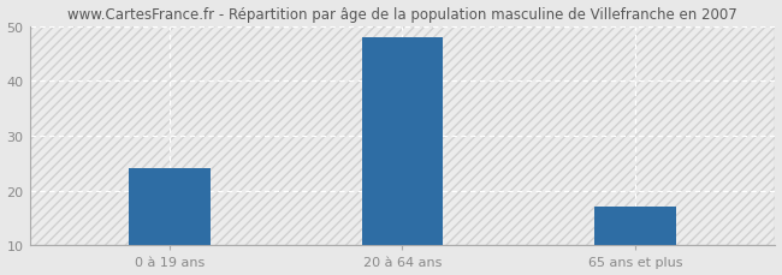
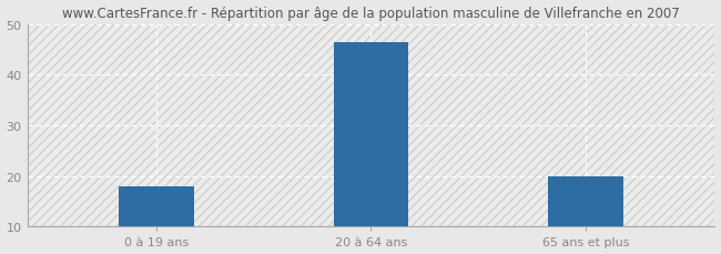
0 à 19 ans: 24.0 -> 18.0
20 à 64 ans: 48.0 -> 46.5
65 ans et plus: 17.0 -> 20.0
